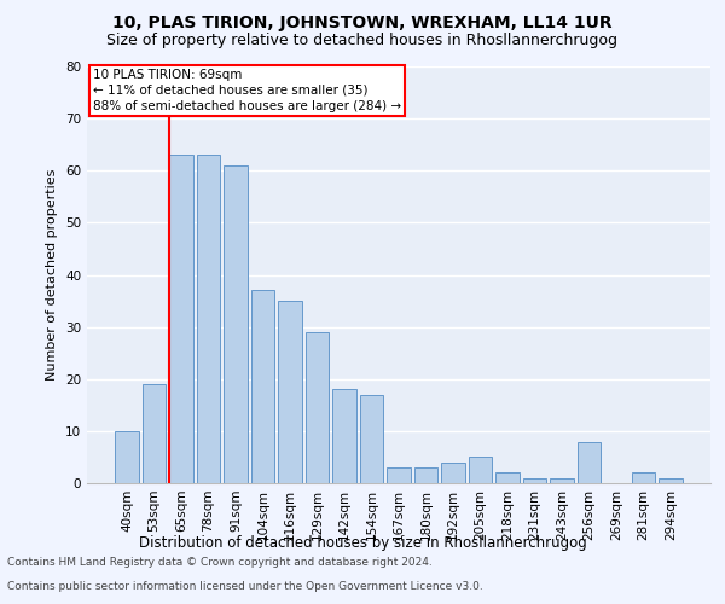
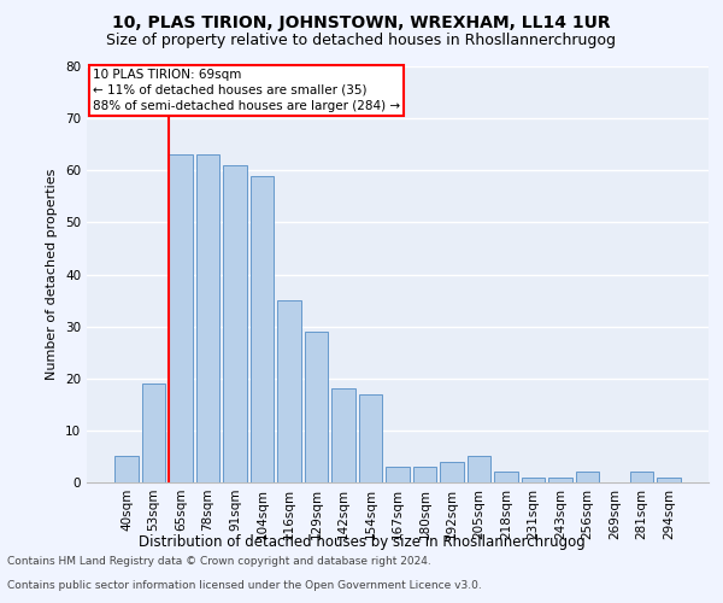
40sqm: 10 -> 5
104sqm: 37 -> 59
256sqm: 8 -> 2
